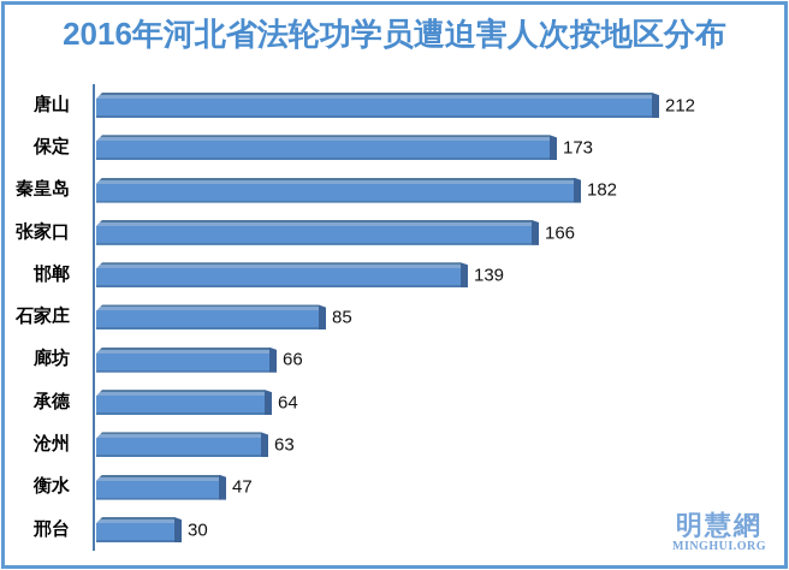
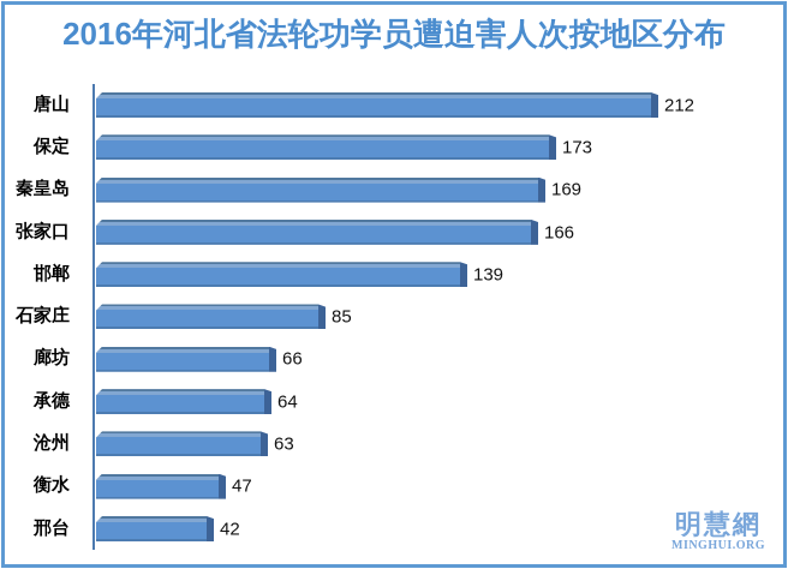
秦皇岛: 182 -> 169
邢台: 30 -> 42
